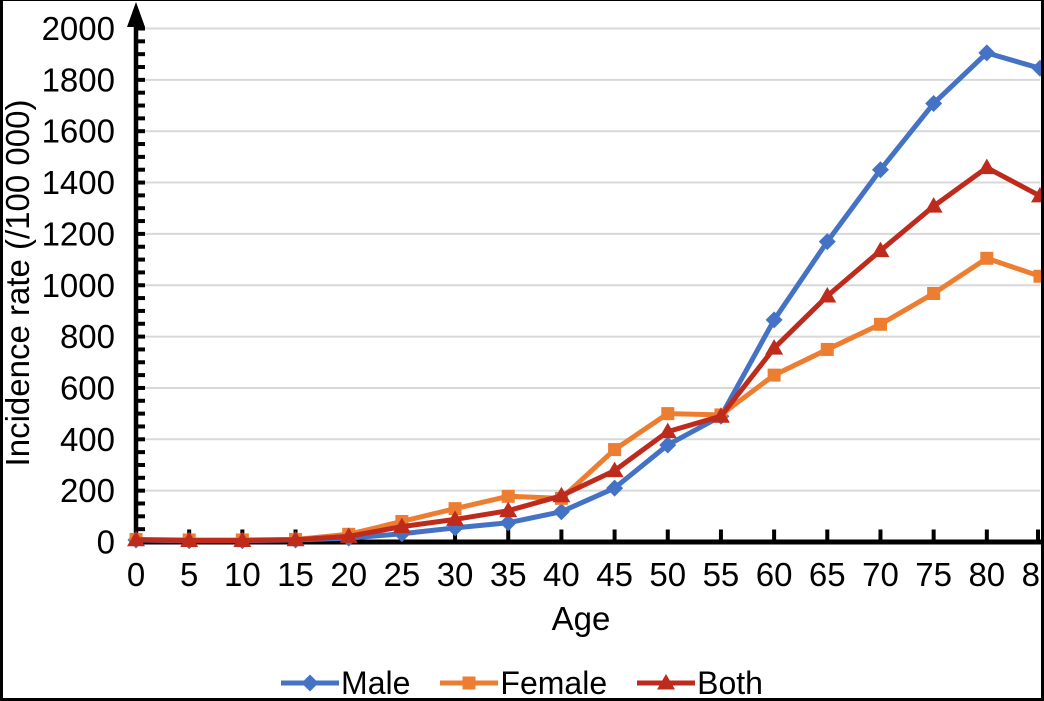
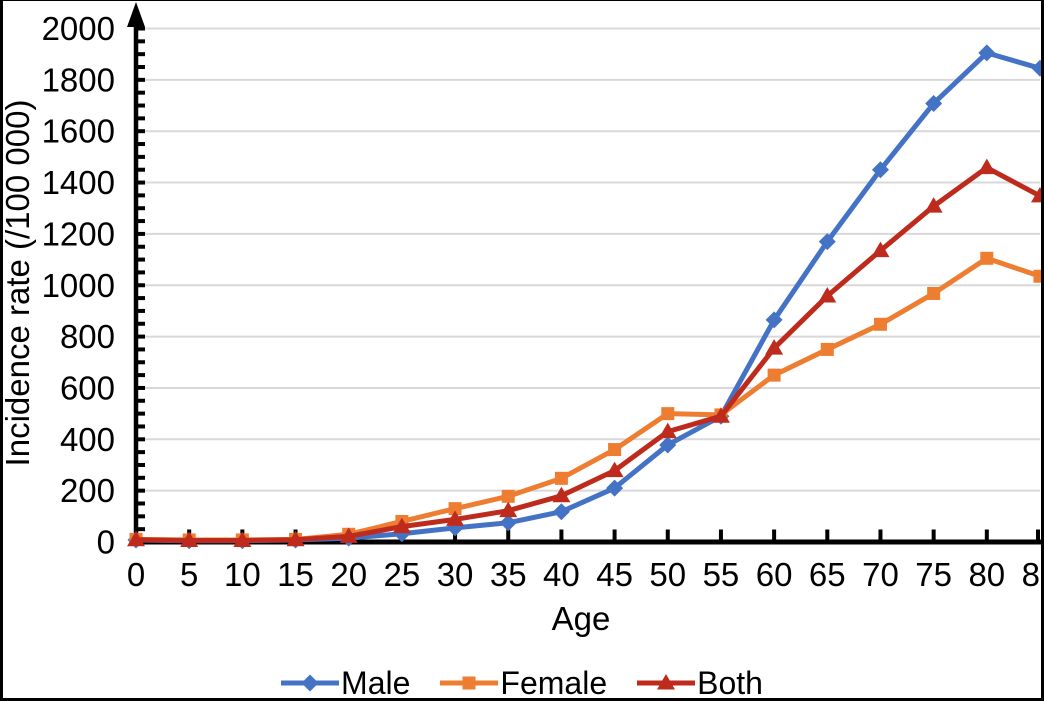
Female/40: 170 -> 250
